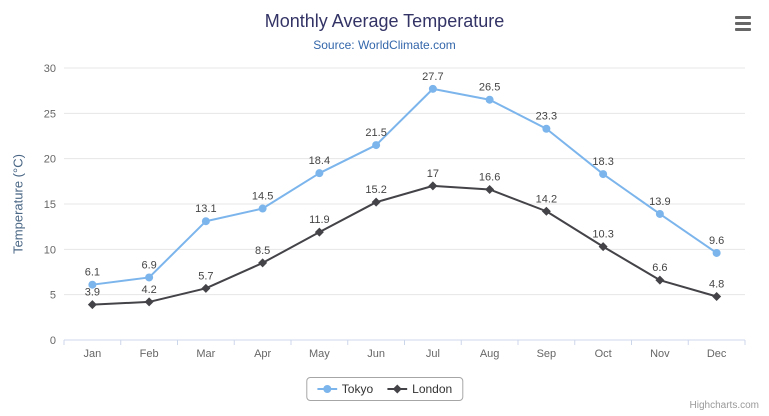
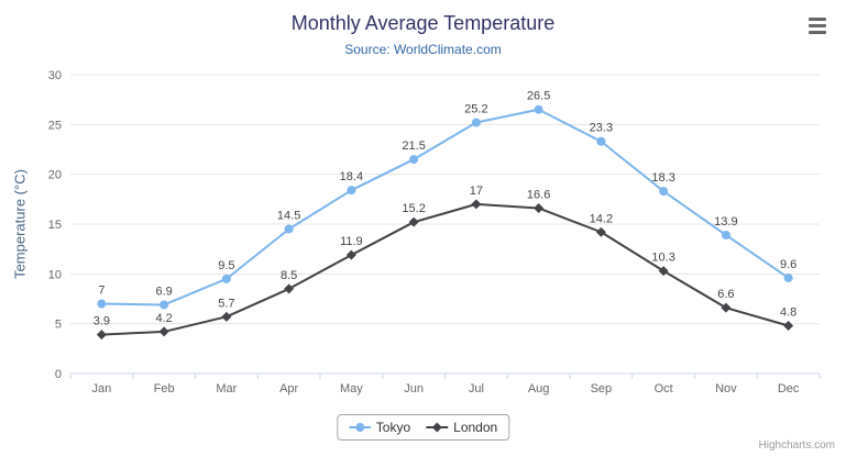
Tokyo/Jan: 6.1 -> 7
Tokyo/Mar: 13.1 -> 9.5
Tokyo/Jul: 27.7 -> 25.2
